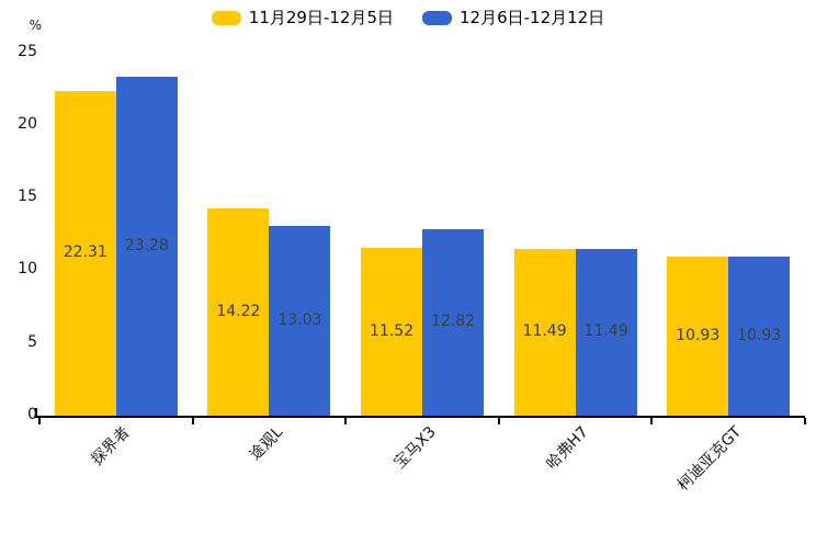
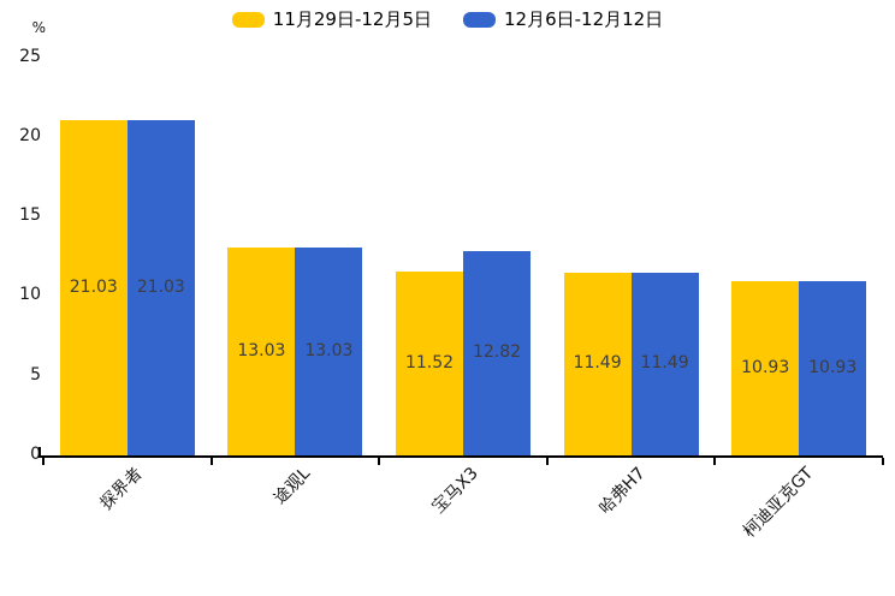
11月29日-12月5日/探界者: 22.31 -> 21.03
12月6日-12月12日/探界者: 23.28 -> 21.03
11月29日-12月5日/途观L: 14.22 -> 13.03
